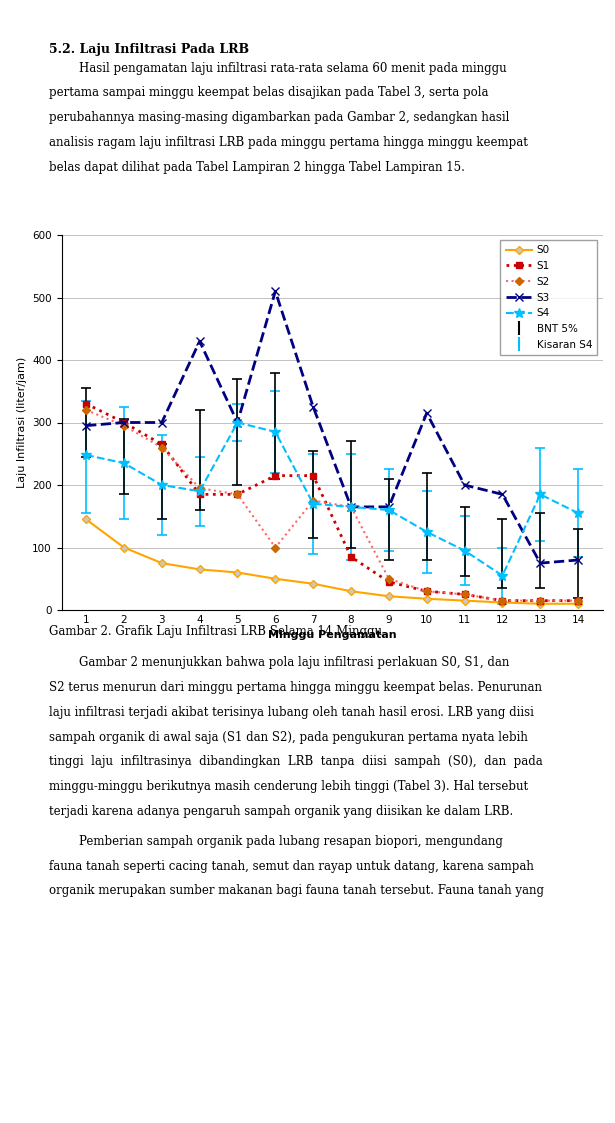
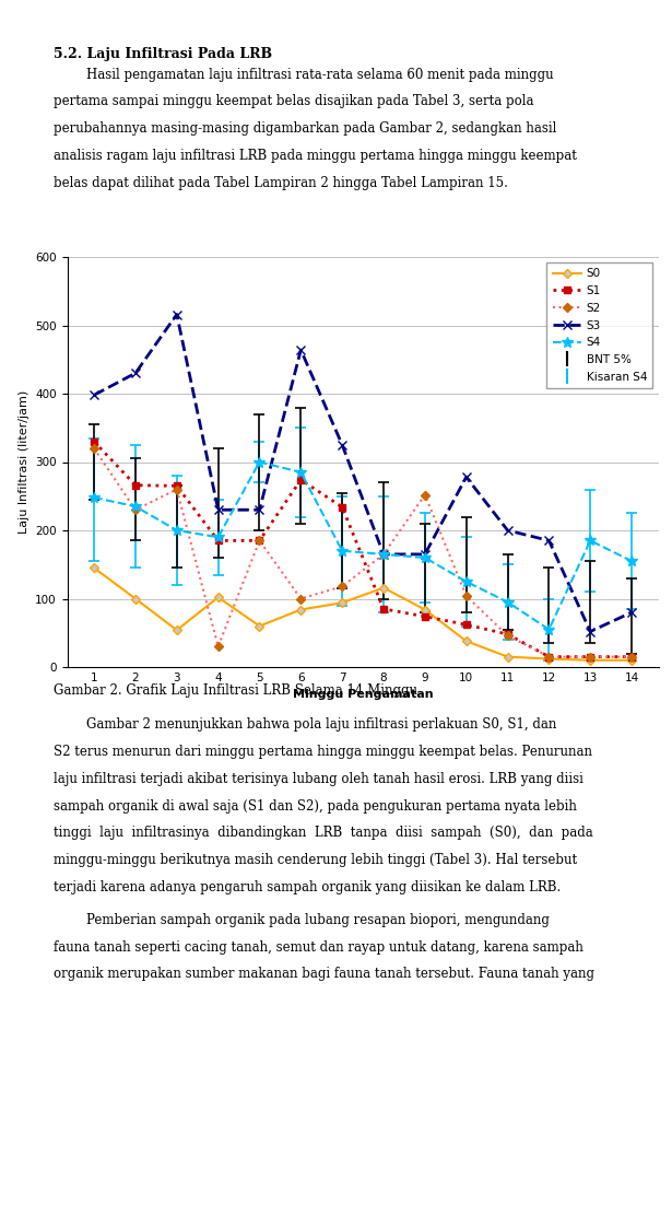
S3/1: 295 -> 398
S1/2: 300 -> 266
S2/2: 295 -> 230
S3/2: 300 -> 430
S0/3: 75 -> 54
S3/3: 300 -> 516
S0/4: 65 -> 102
S2/4: 195 -> 30
S3/4: 430 -> 230
S3/5: 300 -> 230
S0/6: 50 -> 84
S1/6: 215 -> 274
S3/6: 510 -> 464
S0/7: 42 -> 94
S1/7: 215 -> 234
S2/7: 175 -> 118
S0/8: 30 -> 116
S0/9: 22 -> 84
S1/9: 45 -> 74
S2/9: 50 -> 252
S0/10: 18 -> 38
S1/10: 30 -> 62
S2/10: 30 -> 104
S3/10: 315 -> 278
S1/11: 25 -> 48
S2/11: 25 -> 46
S3/13: 75 -> 52
